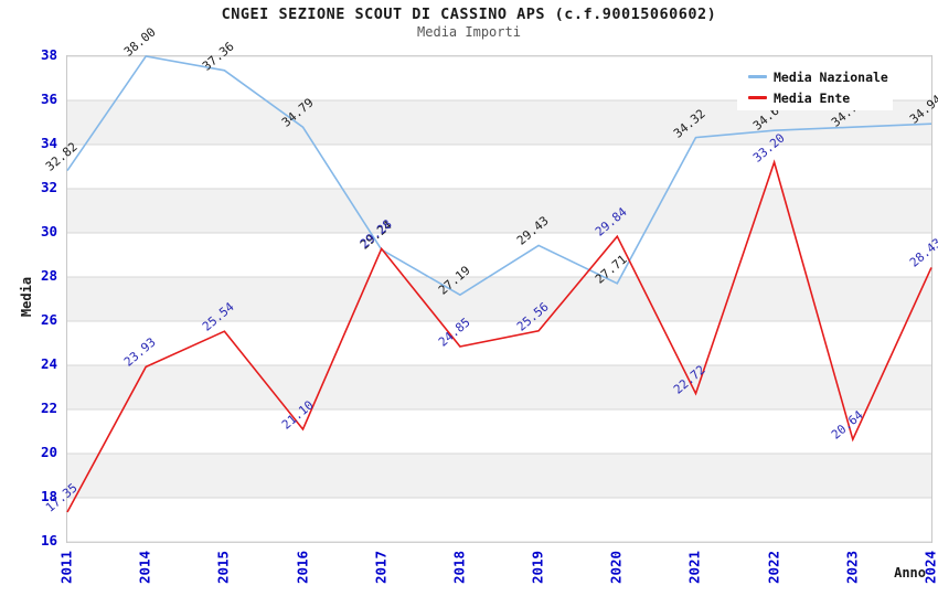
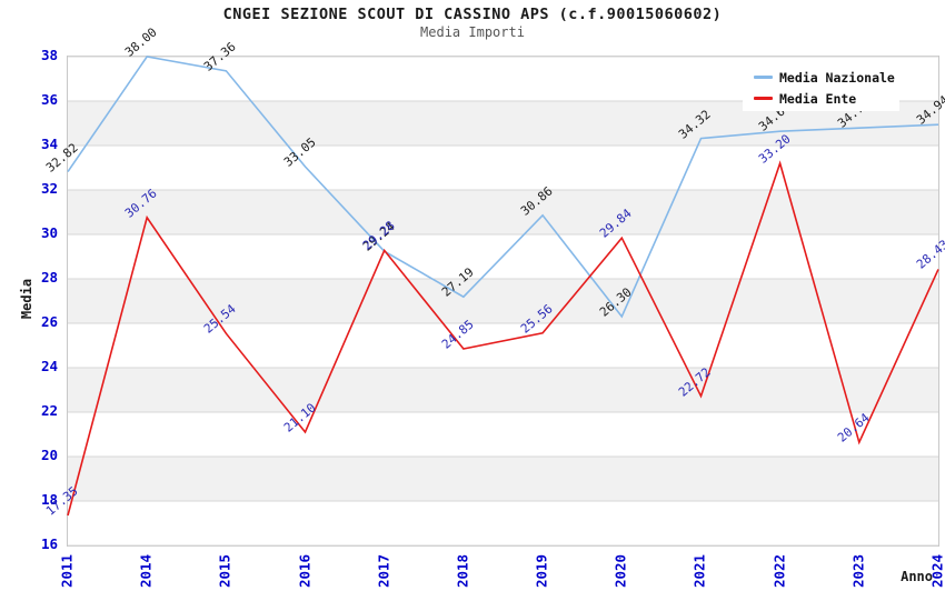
Media Ente/2014: 23.93 -> 30.76
Media Nazionale/2016: 34.79 -> 33.05
Media Nazionale/2019: 29.43 -> 30.86
Media Nazionale/2020: 27.71 -> 26.30
